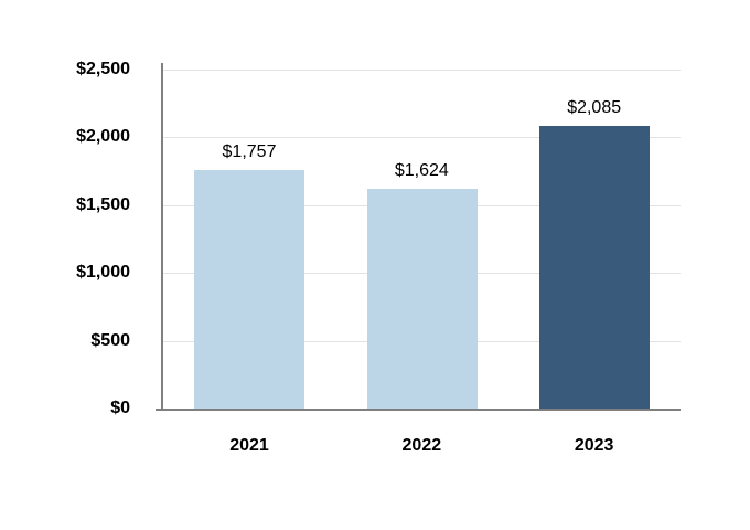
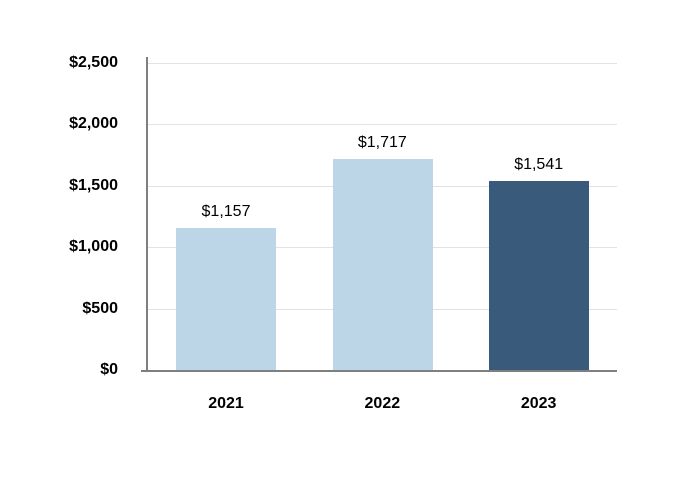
2021: $1,757 -> $1,157
2022: $1,624 -> $1,717
2023: $2,085 -> $1,541
